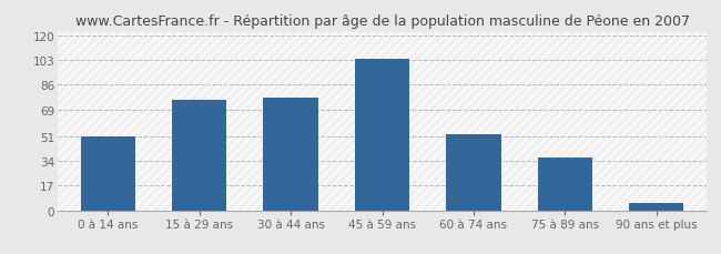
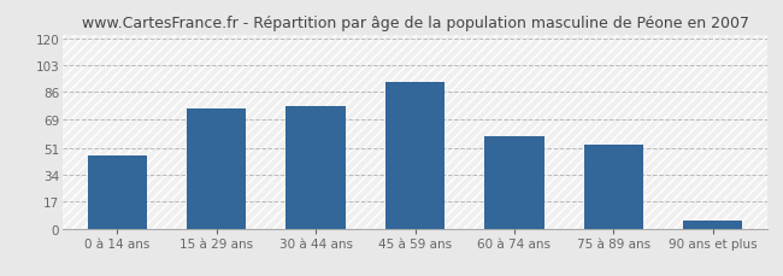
0 à 14 ans: 51 -> 46
45 à 59 ans: 104 -> 92
60 à 74 ans: 52 -> 58
75 à 89 ans: 36 -> 53
